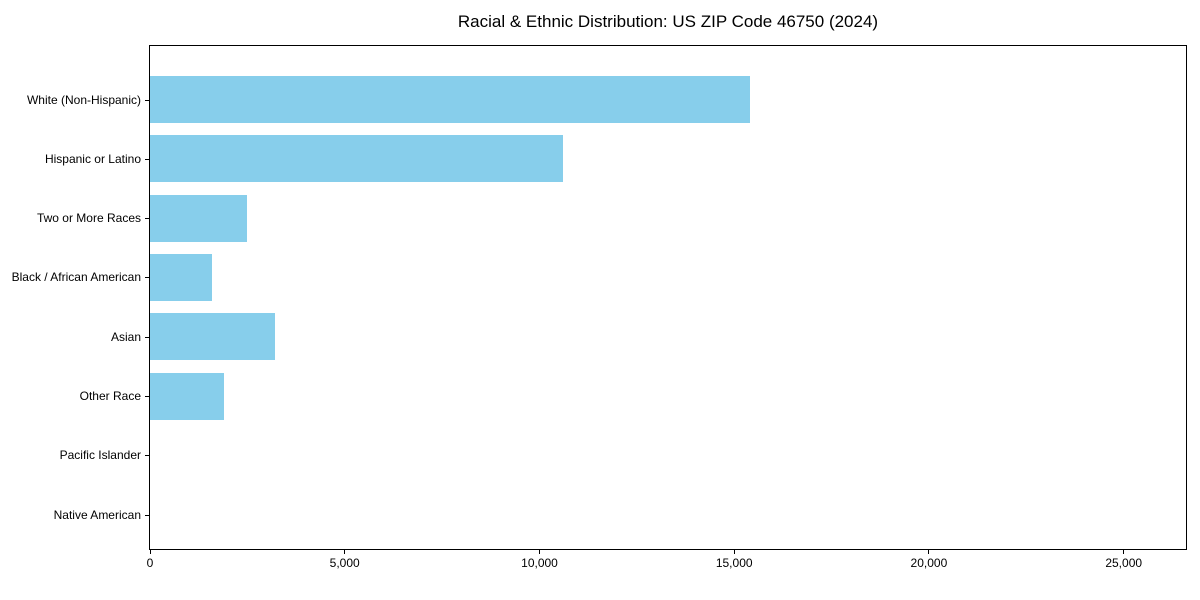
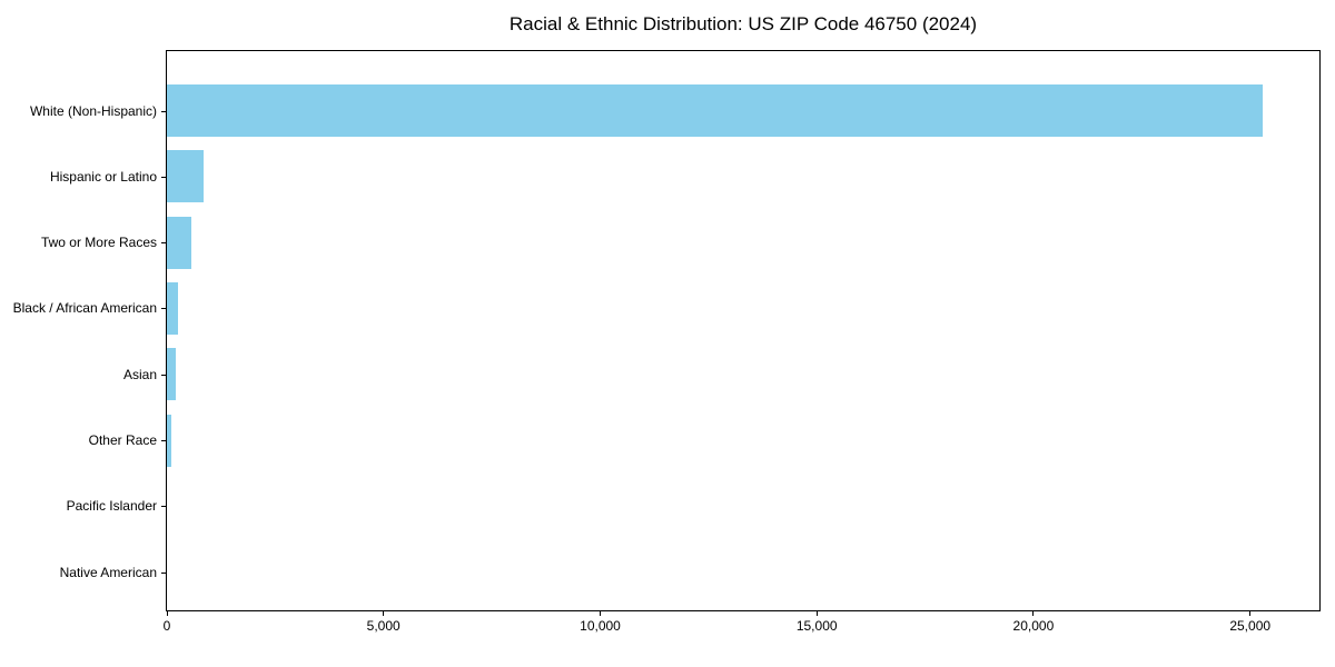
White (Non-Hispanic): 15400 -> 25300
Hispanic or Latino: 10600 -> 800
Two or More Races: 2500 -> 600
Black / African American: 1600 -> 300
Asian: 3200 -> 200
Other Race: 1900 -> 100
